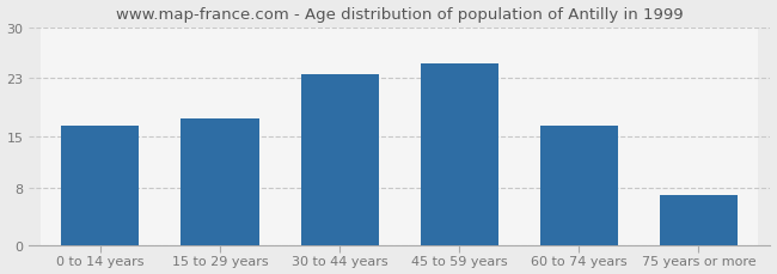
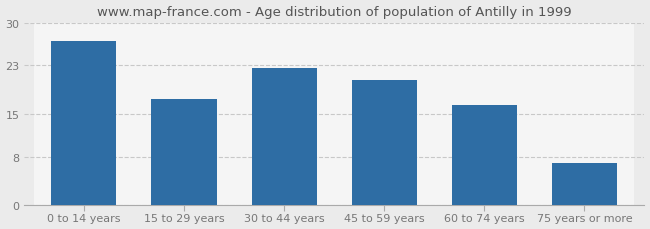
0 to 14 years: 16.5 -> 27.0
30 to 44 years: 23.5 -> 22.6
45 to 59 years: 25.0 -> 20.6
